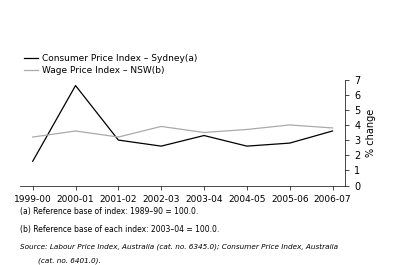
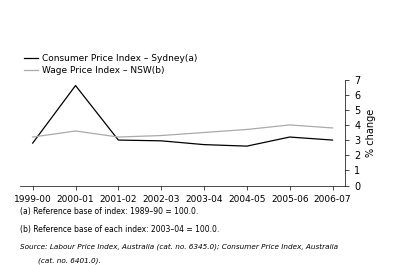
Consumer Price Index – Sydney(a)/1999-00: 1.6 -> 2.8
Consumer Price Index – Sydney(a)/2002-03: 2.6 -> 3.0
Wage Price Index – NSW(b)/2002-03: 3.9 -> 3.3
Consumer Price Index – Sydney(a)/2003-04: 3.3 -> 2.7
Consumer Price Index – Sydney(a)/2005-06: 2.8 -> 3.2
Consumer Price Index – Sydney(a)/2006-07: 3.6 -> 3.0
